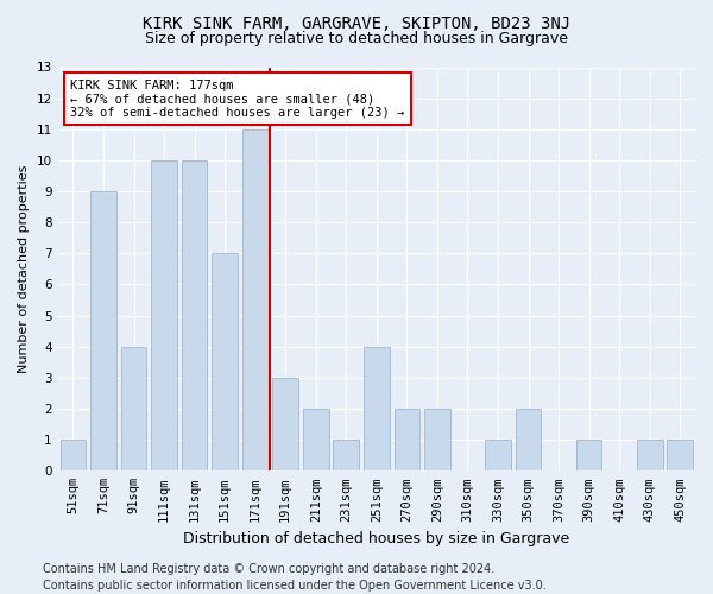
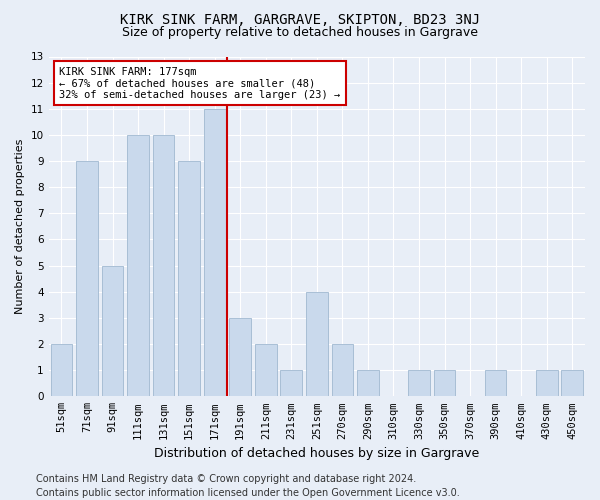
51sqm: 1 -> 2
91sqm: 4 -> 5
151sqm: 7 -> 9
290sqm: 2 -> 1
350sqm: 2 -> 1
